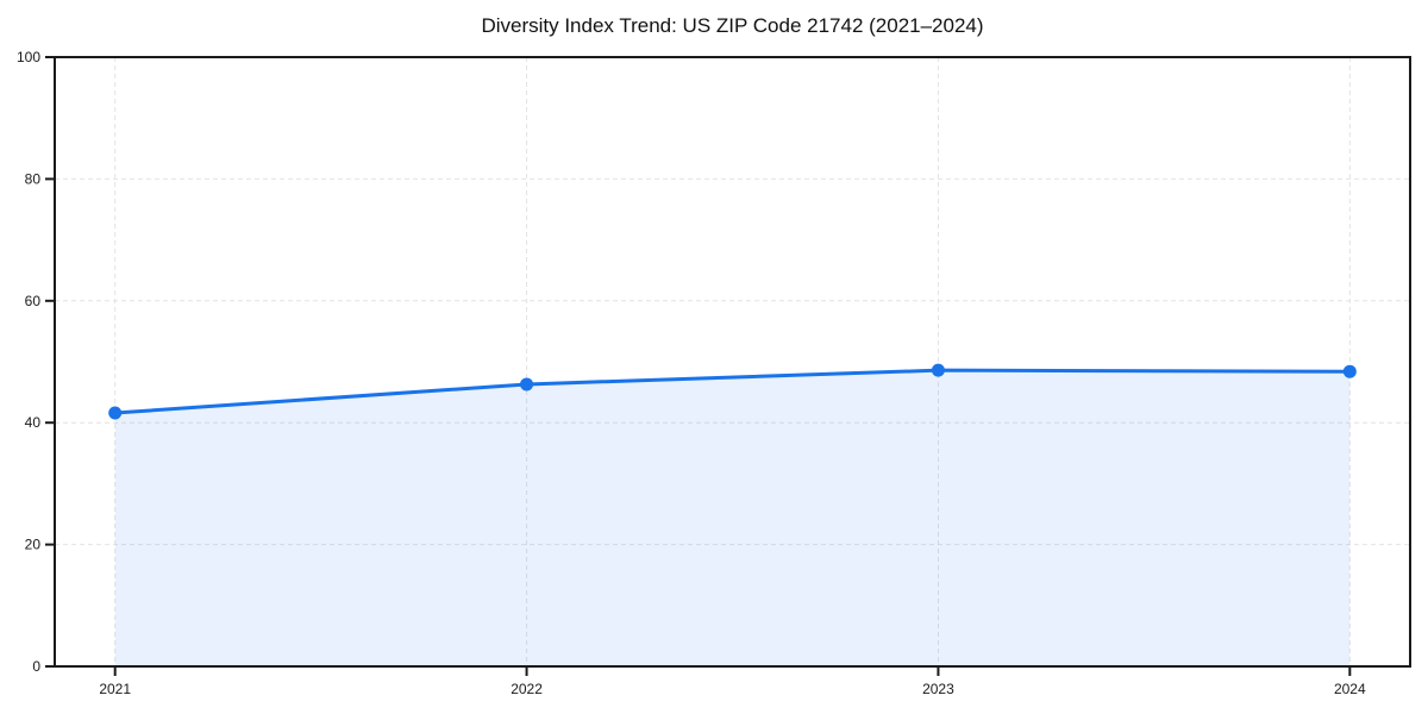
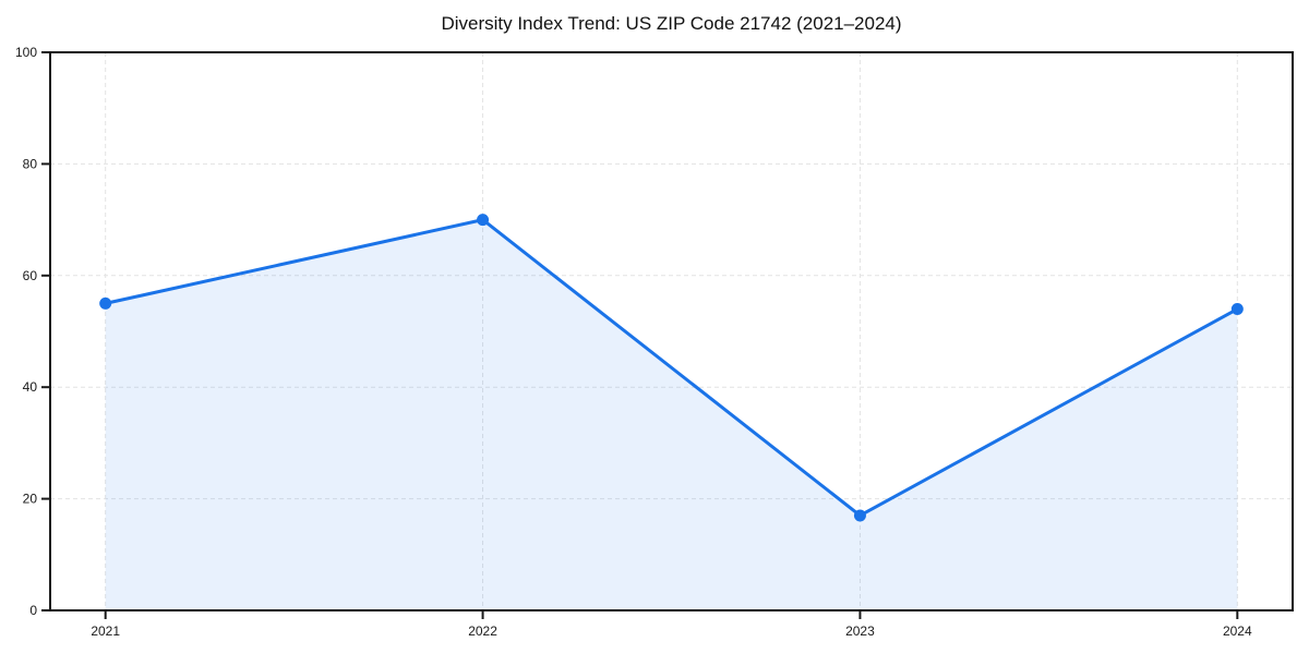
2021: 42 -> 55
2022: 46 -> 70
2023: 49 -> 17
2024: 48 -> 54
